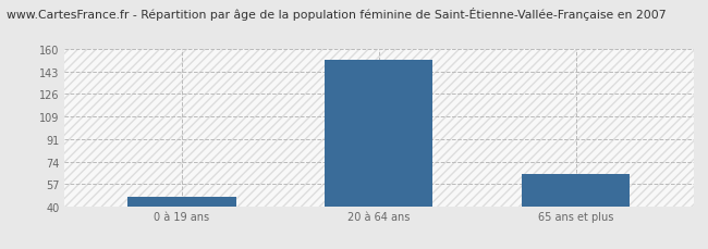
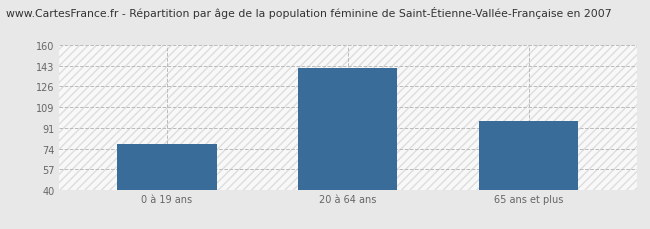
0 à 19 ans: 47 -> 78
20 à 64 ans: 152 -> 141
65 ans et plus: 65 -> 97
